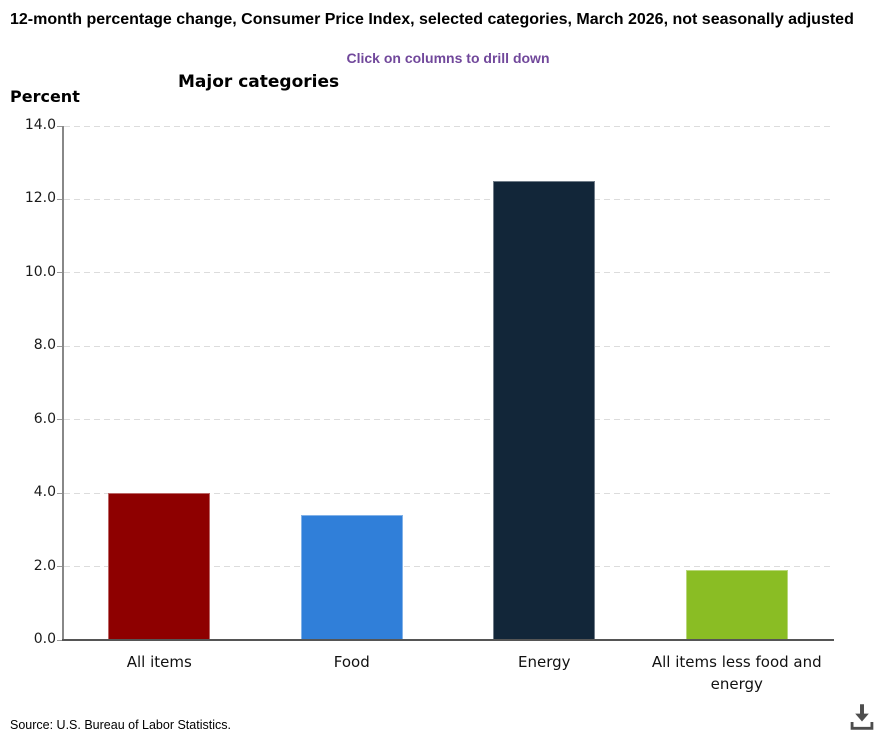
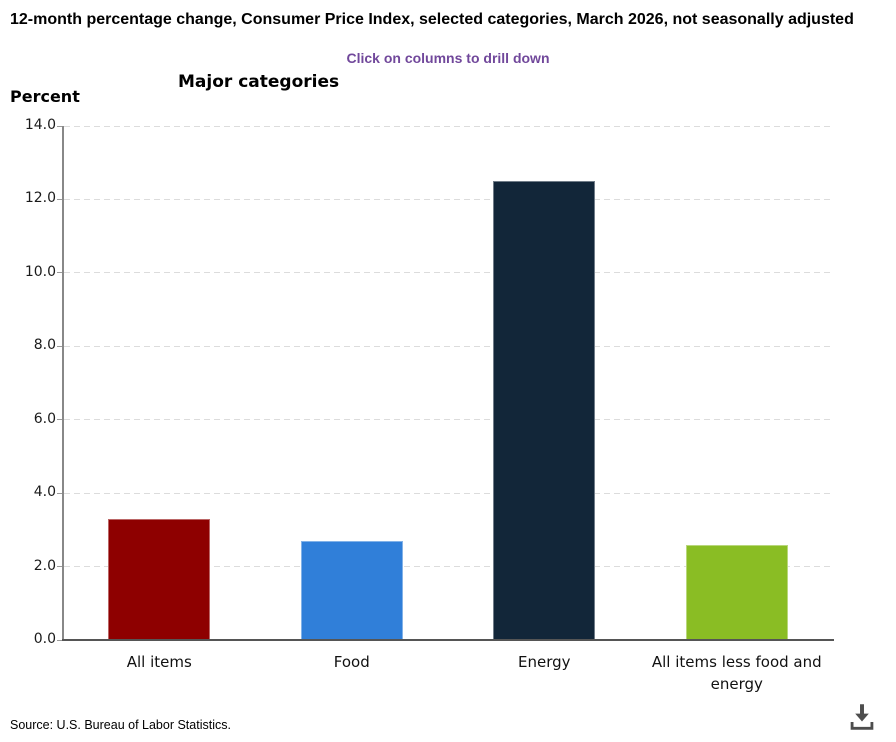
All items: 4.0 -> 3.3
Food: 3.4 -> 2.7
All items less food and energy: 1.9 -> 2.6
